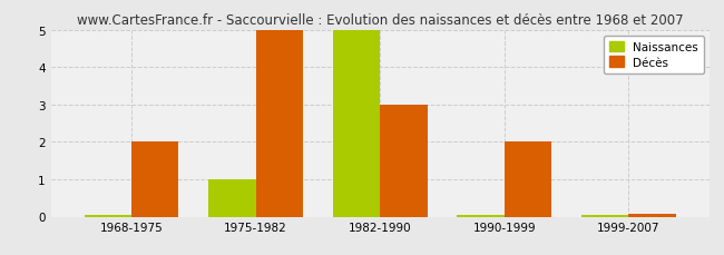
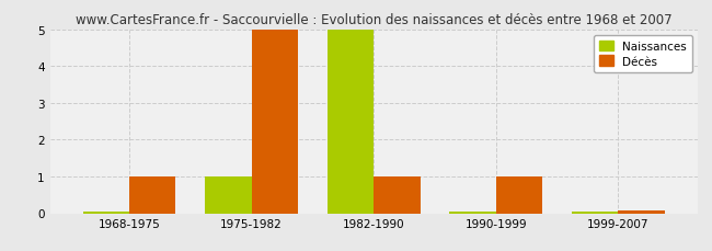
Décès/1968-1975: 2 -> 1
Décès/1982-1990: 3 -> 1
Décès/1990-1999: 2 -> 1
